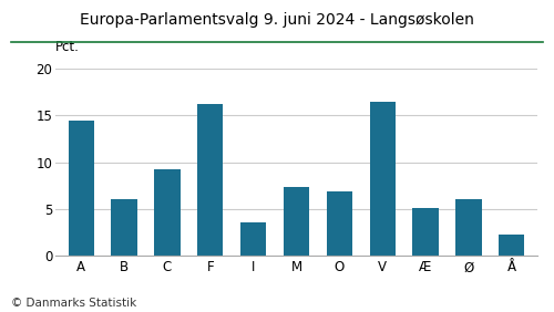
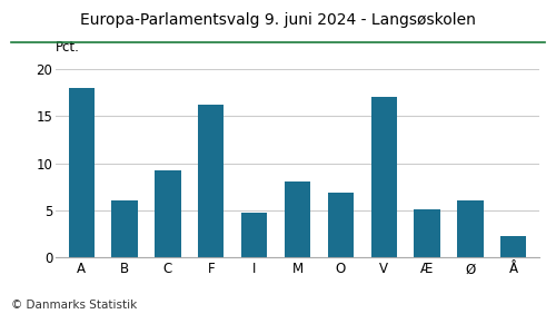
A: 14.4 -> 18.0
I: 3.6 -> 4.7
M: 7.4 -> 8.1
V: 16.4 -> 17.1
